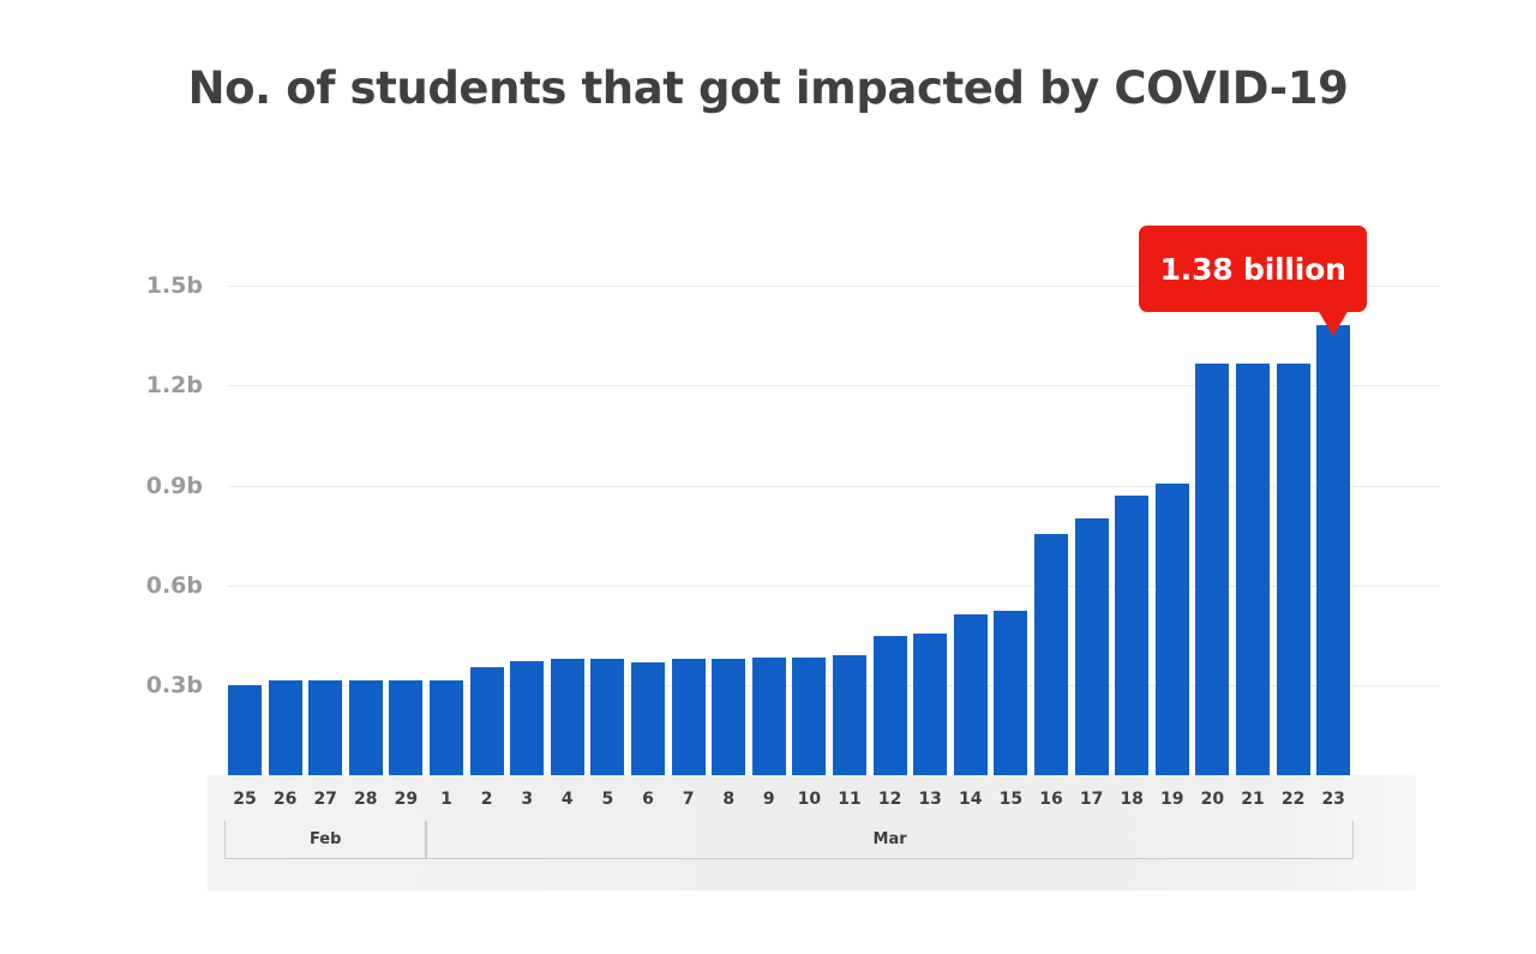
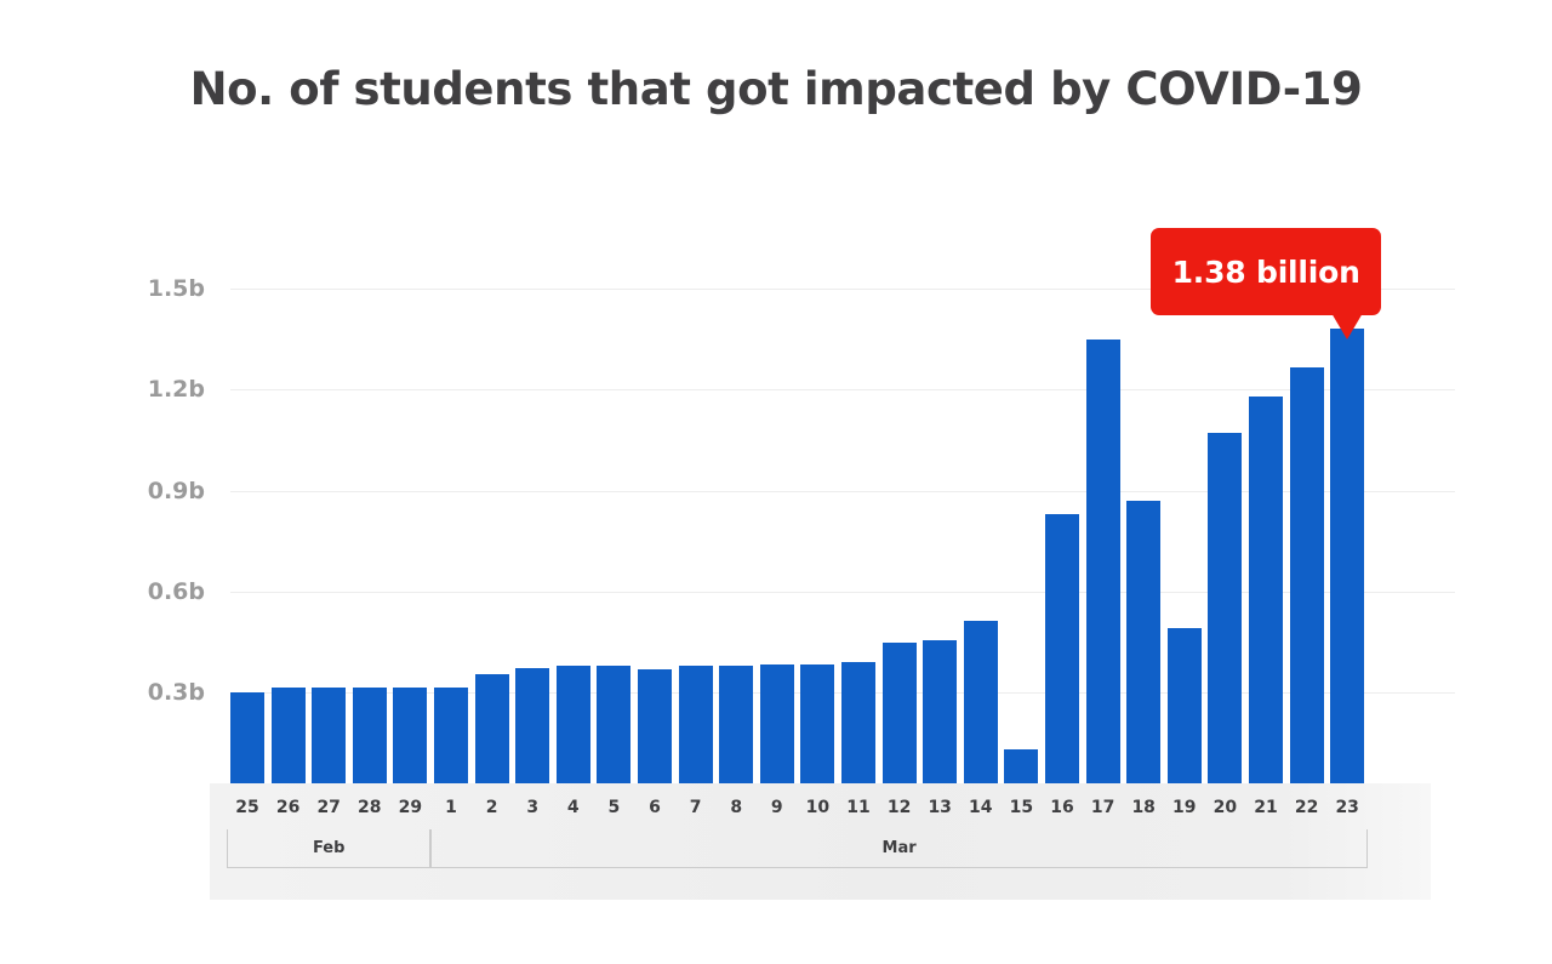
15: 0.53b -> 0.13b
16: 0.75b -> 0.83b
17: 0.80b -> 1.35b
19: 0.91b -> 0.49b
20: 1.26b -> 1.07b
21: 1.26b -> 1.18b
